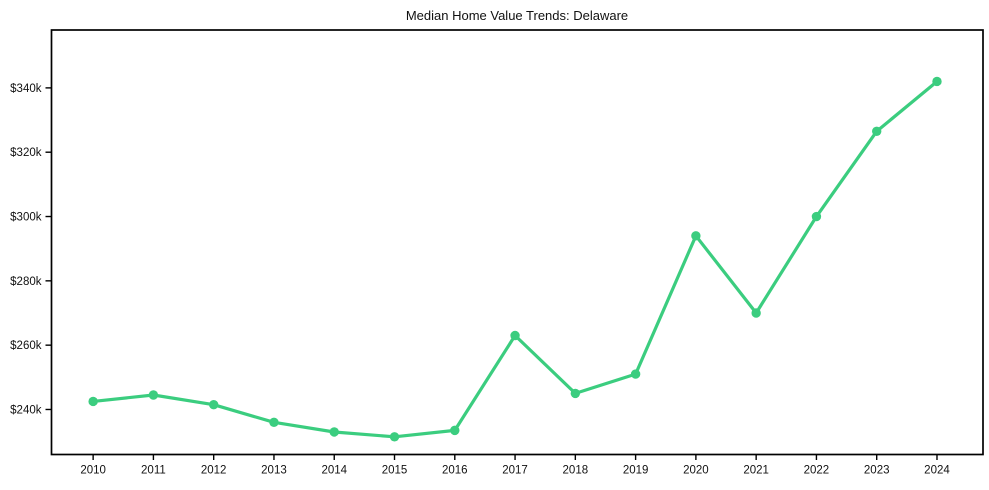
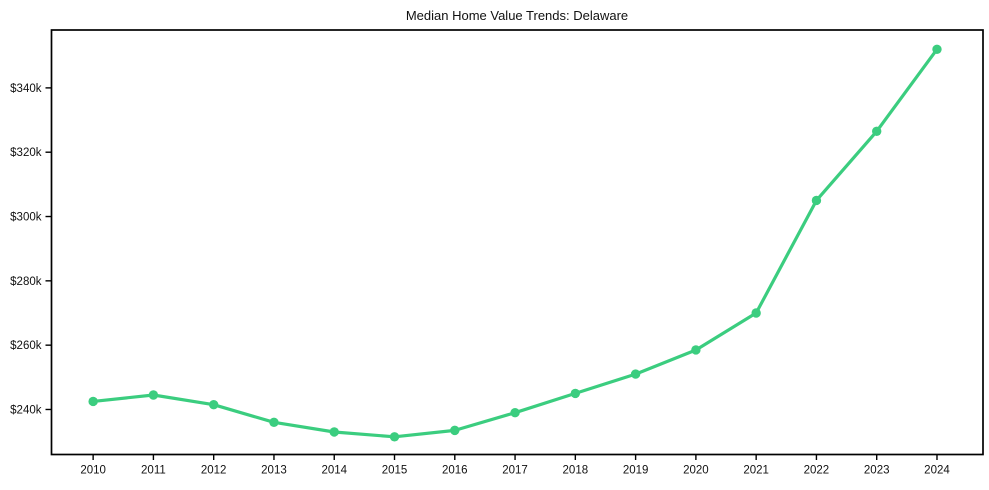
2017: $263k -> $239k
2020: $294k -> $258k
2022: $300k -> $305k
2024: $342k -> $352k
